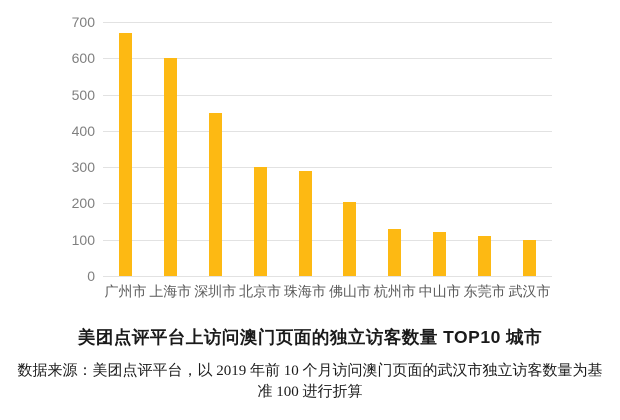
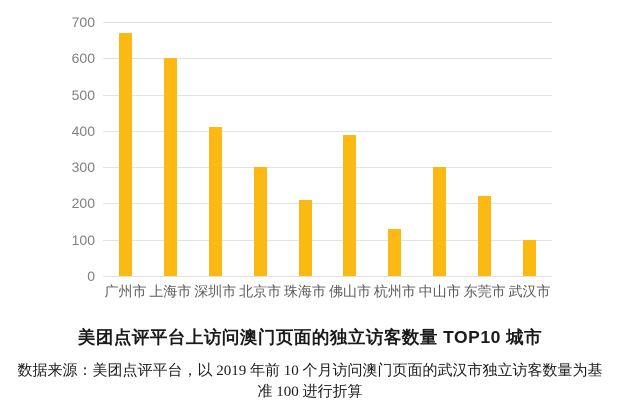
深圳市: 450 -> 410
珠海市: 290 -> 210
佛山市: 200 -> 390
中山市: 120 -> 300
东莞市: 110 -> 220
